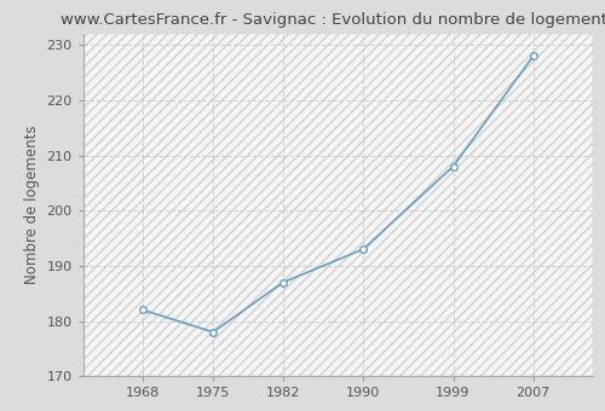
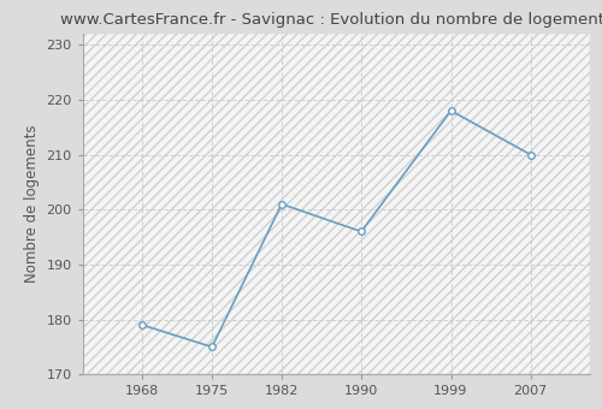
1968: 182 -> 179
1975: 178 -> 175
1982: 187 -> 201
1990: 193 -> 196
1999: 208 -> 218
2007: 228 -> 210
